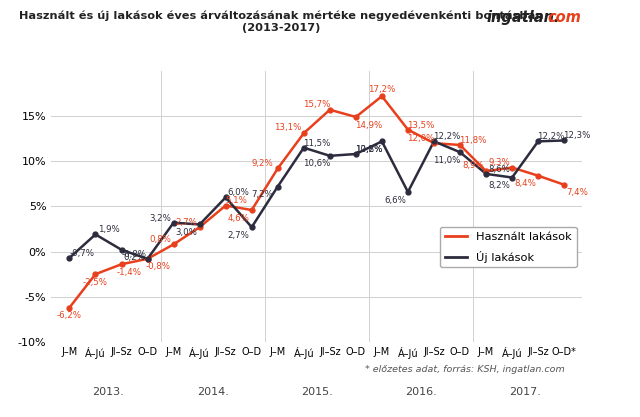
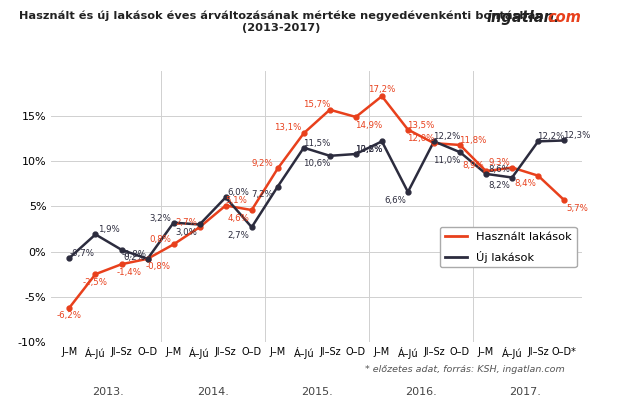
Használt lakások/O–D*: 7,4% -> 5,7%
